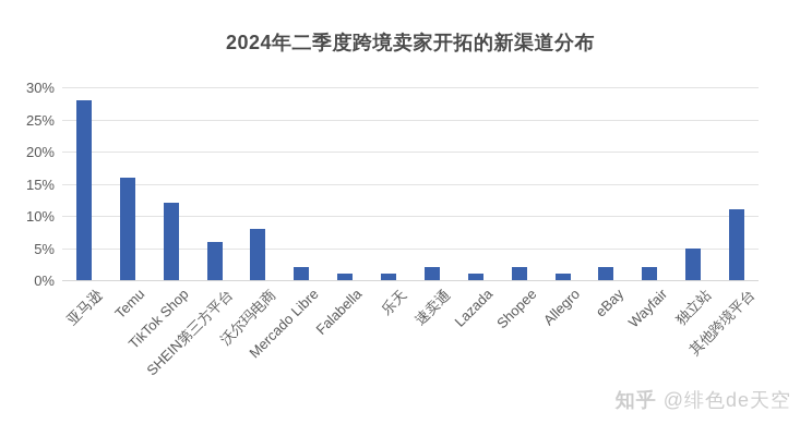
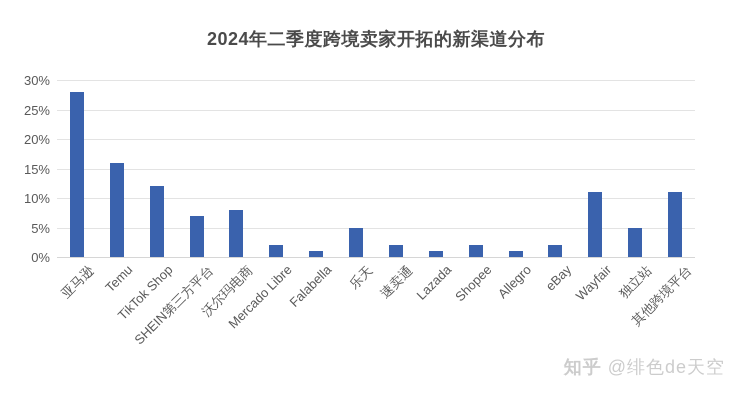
SHEIN第三方平台: 6% -> 7%
乐天: 1% -> 5%
Wayfair: 2% -> 11%
